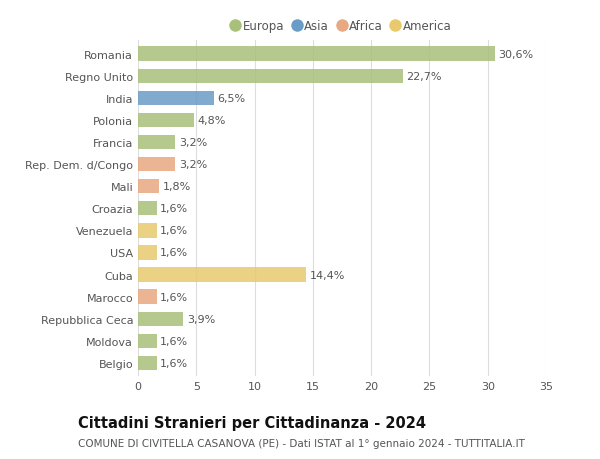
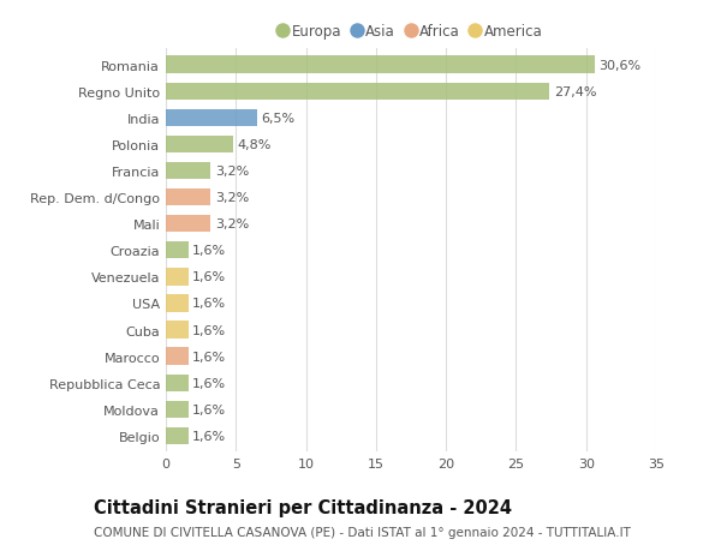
Regno Unito: 22,7% -> 27,4%
Mali: 1,8% -> 3,2%
Cuba: 14,4% -> 1,6%
Repubblica Ceca: 3,9% -> 1,6%
